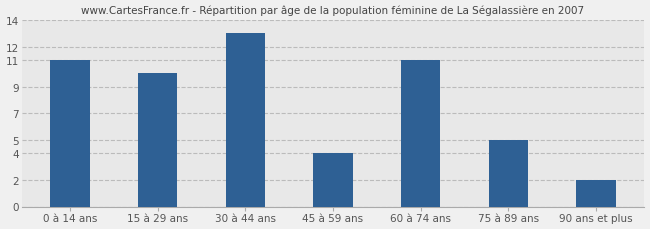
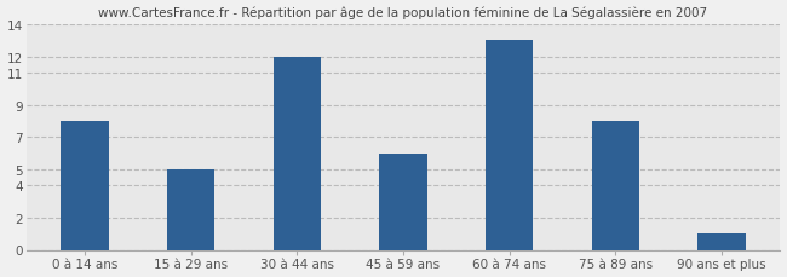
0 à 14 ans: 11 -> 8
15 à 29 ans: 10 -> 5
30 à 44 ans: 13 -> 12
45 à 59 ans: 4 -> 6
60 à 74 ans: 11 -> 13
75 à 89 ans: 5 -> 8
90 ans et plus: 2 -> 1
